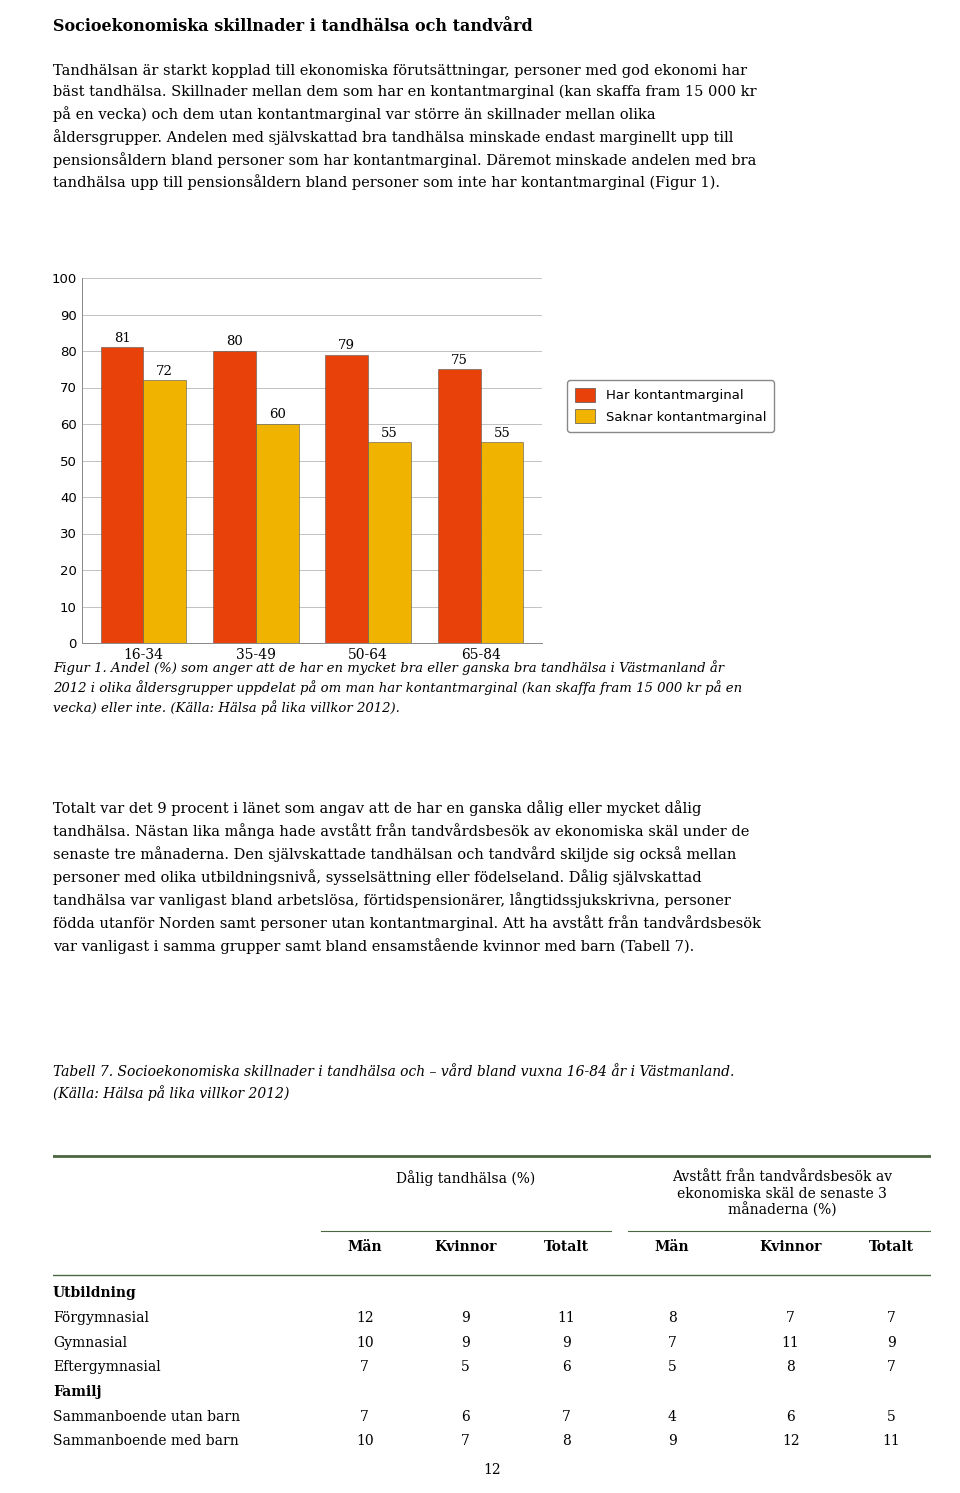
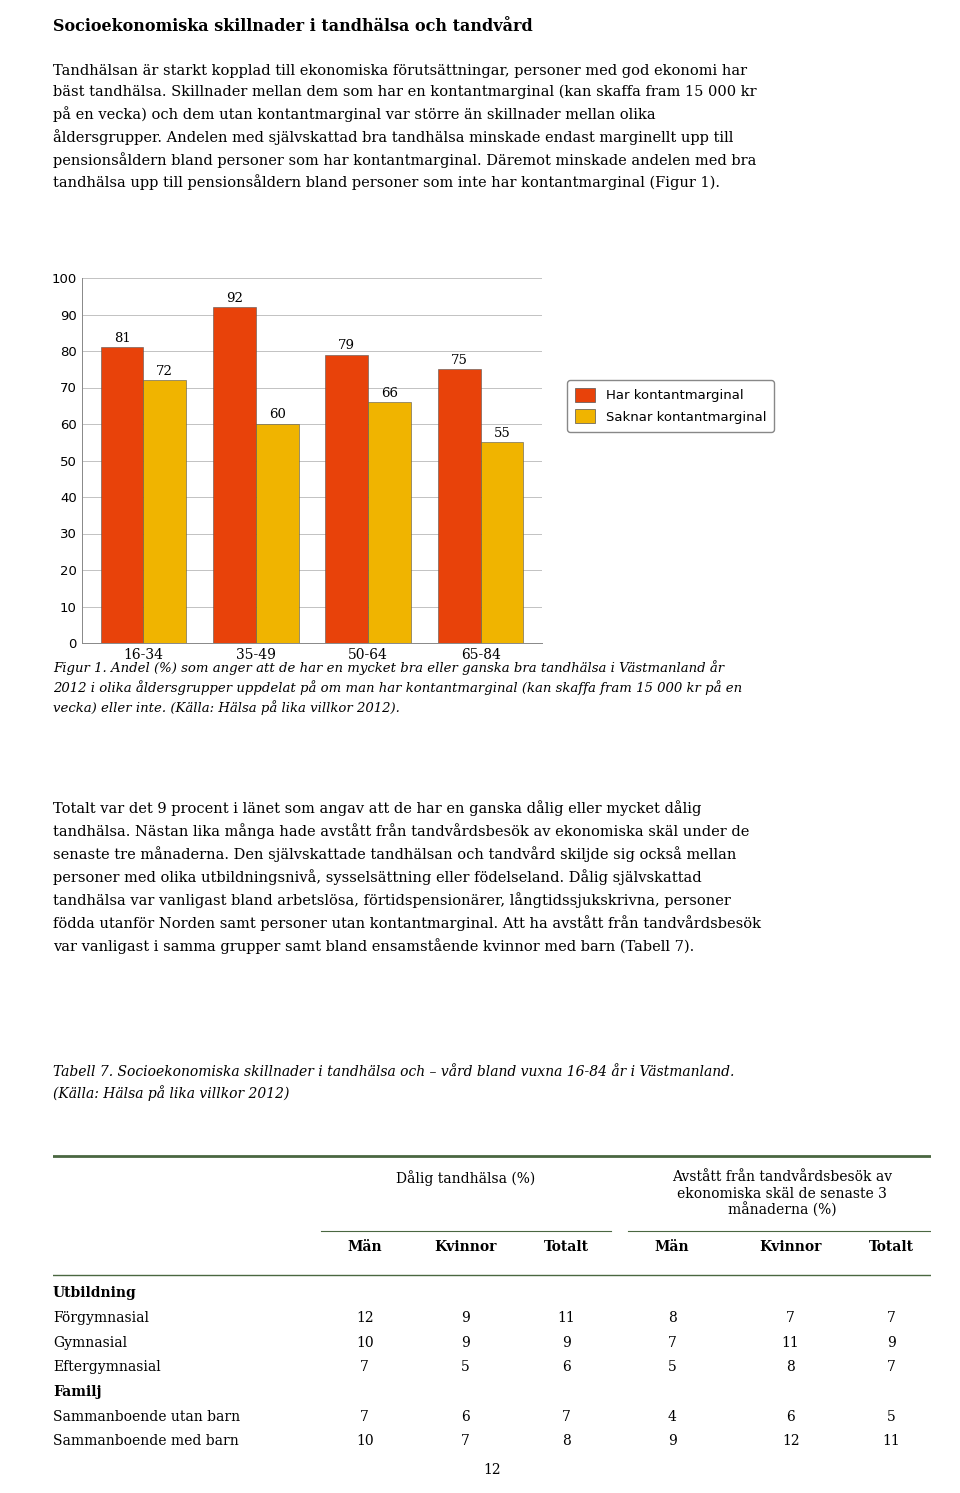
Har kontantmarginal/35-49: 80 -> 92
Saknar kontantmarginal/50-64: 55 -> 66
